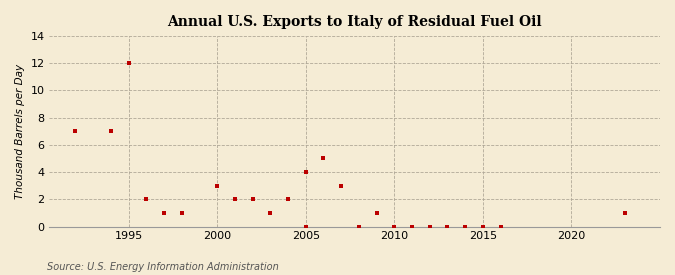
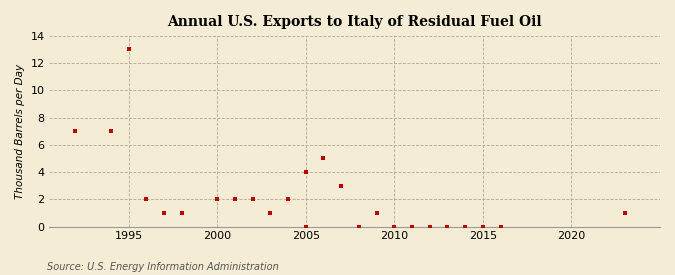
1995: 12 -> 13
2000: 3 -> 2
